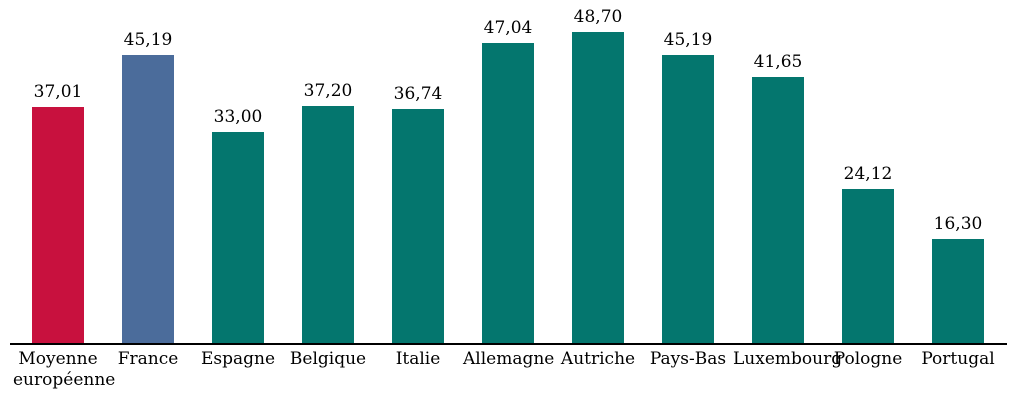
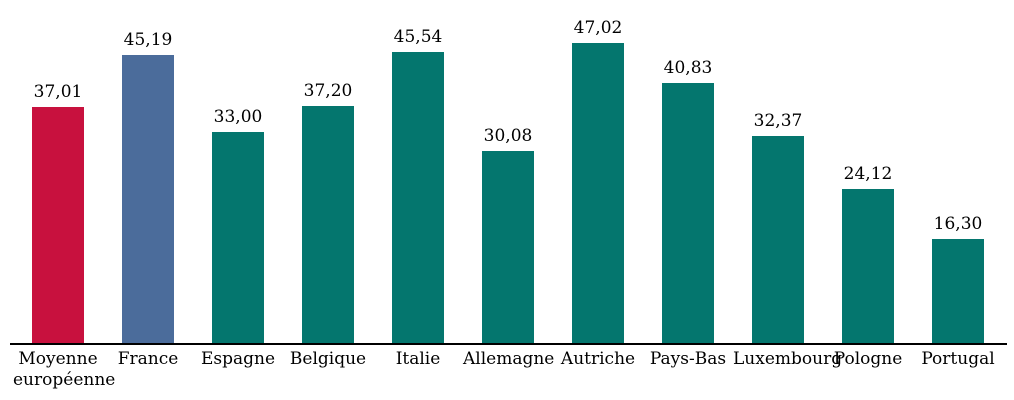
Italie: 36,74 -> 45,54
Allemagne: 47,04 -> 30,08
Autriche: 48,70 -> 47,02
Pays-Bas: 45,19 -> 40,83
Luxembourg: 41,65 -> 32,37
